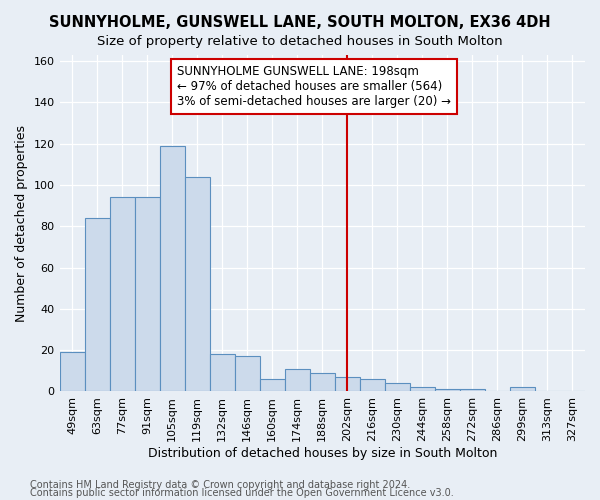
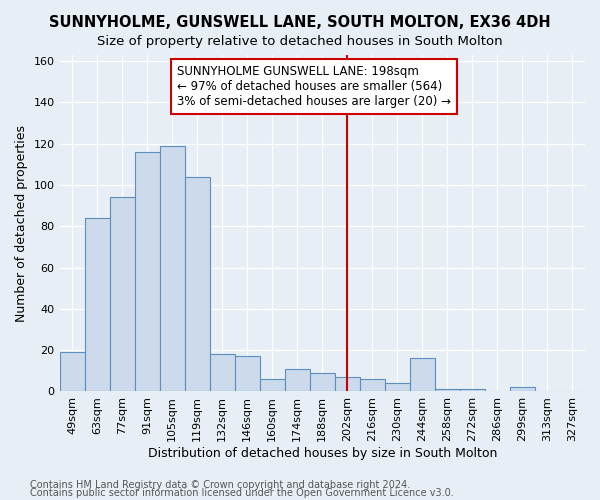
91sqm: 94 -> 116
244sqm: 2 -> 16
